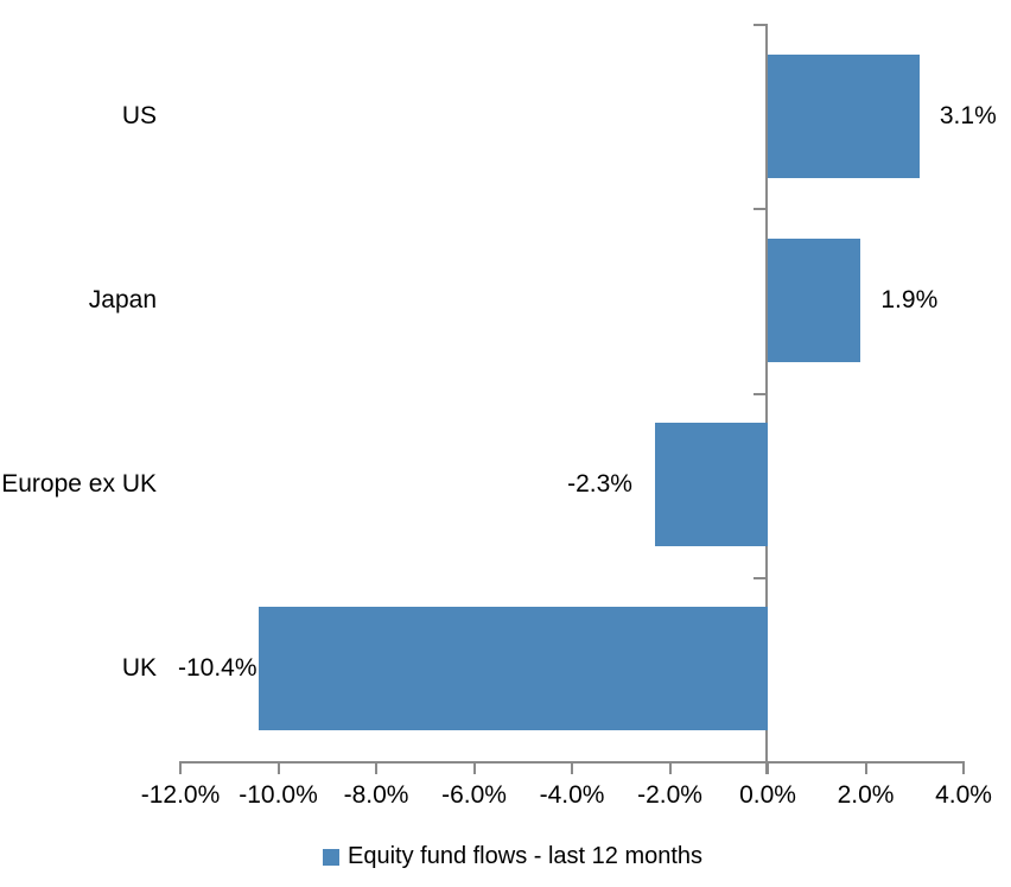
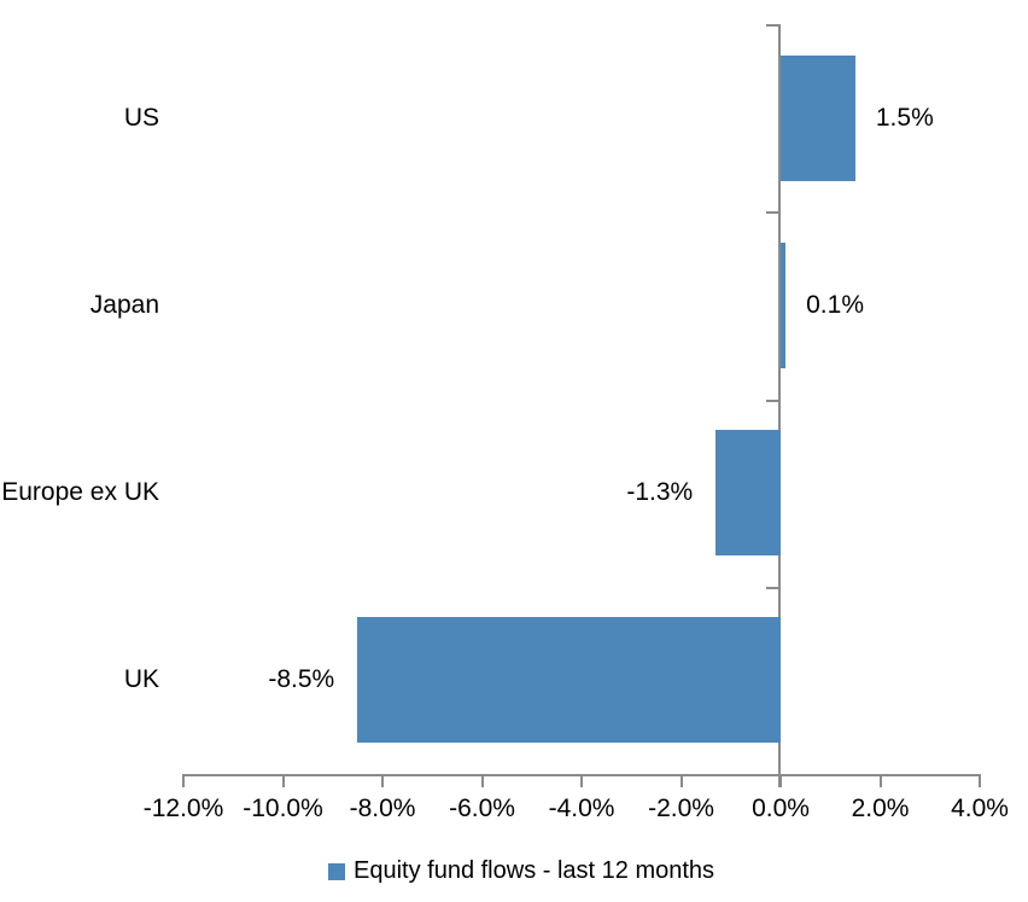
US: 3.1% -> 1.5%
Japan: 1.9% -> 0.1%
Europe ex UK: -2.3% -> -1.3%
UK: -10.4% -> -8.5%
